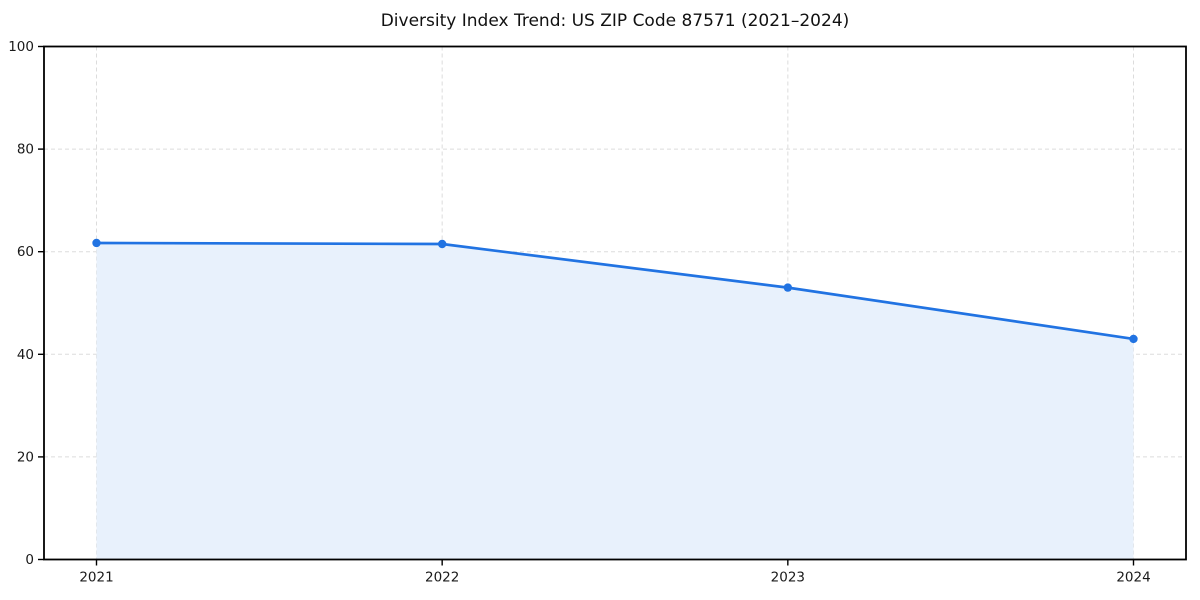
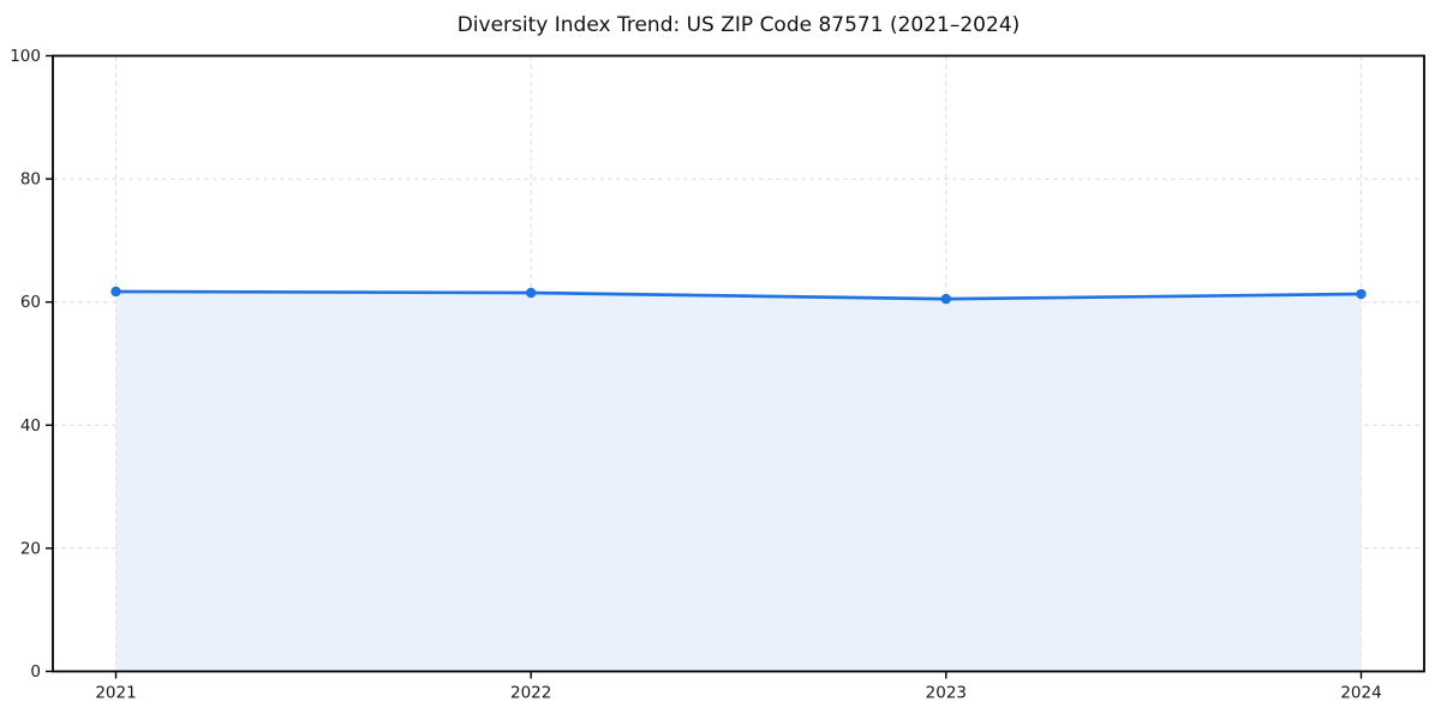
2023: 53 -> 60
2024: 43 -> 61
